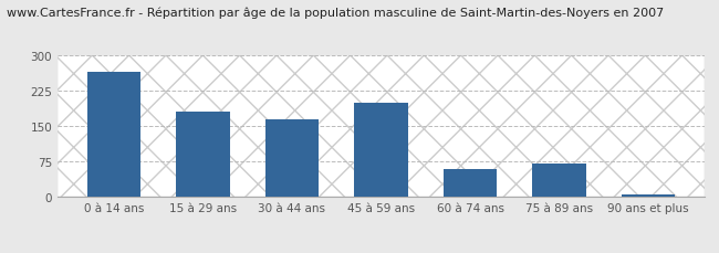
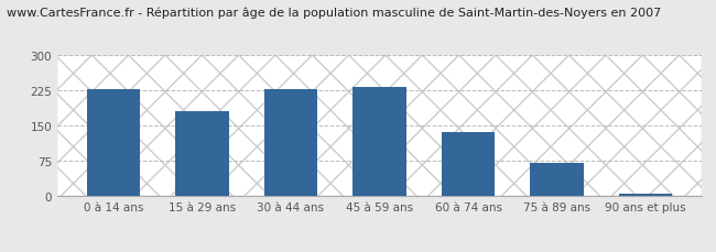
0 à 14 ans: 265 -> 226
30 à 44 ans: 165 -> 226
45 à 59 ans: 200 -> 232
60 à 74 ans: 60 -> 137
